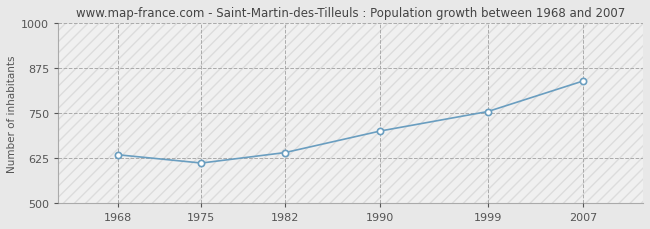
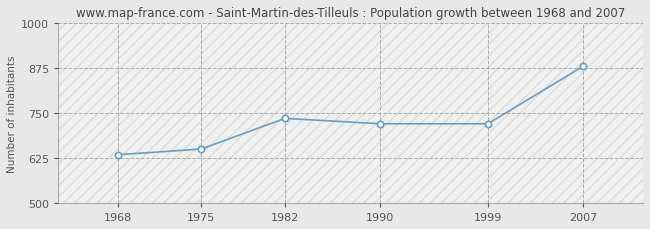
1975: 611 -> 650
1982: 640 -> 735
1990: 700 -> 720
1999: 754 -> 720
2007: 839 -> 880
